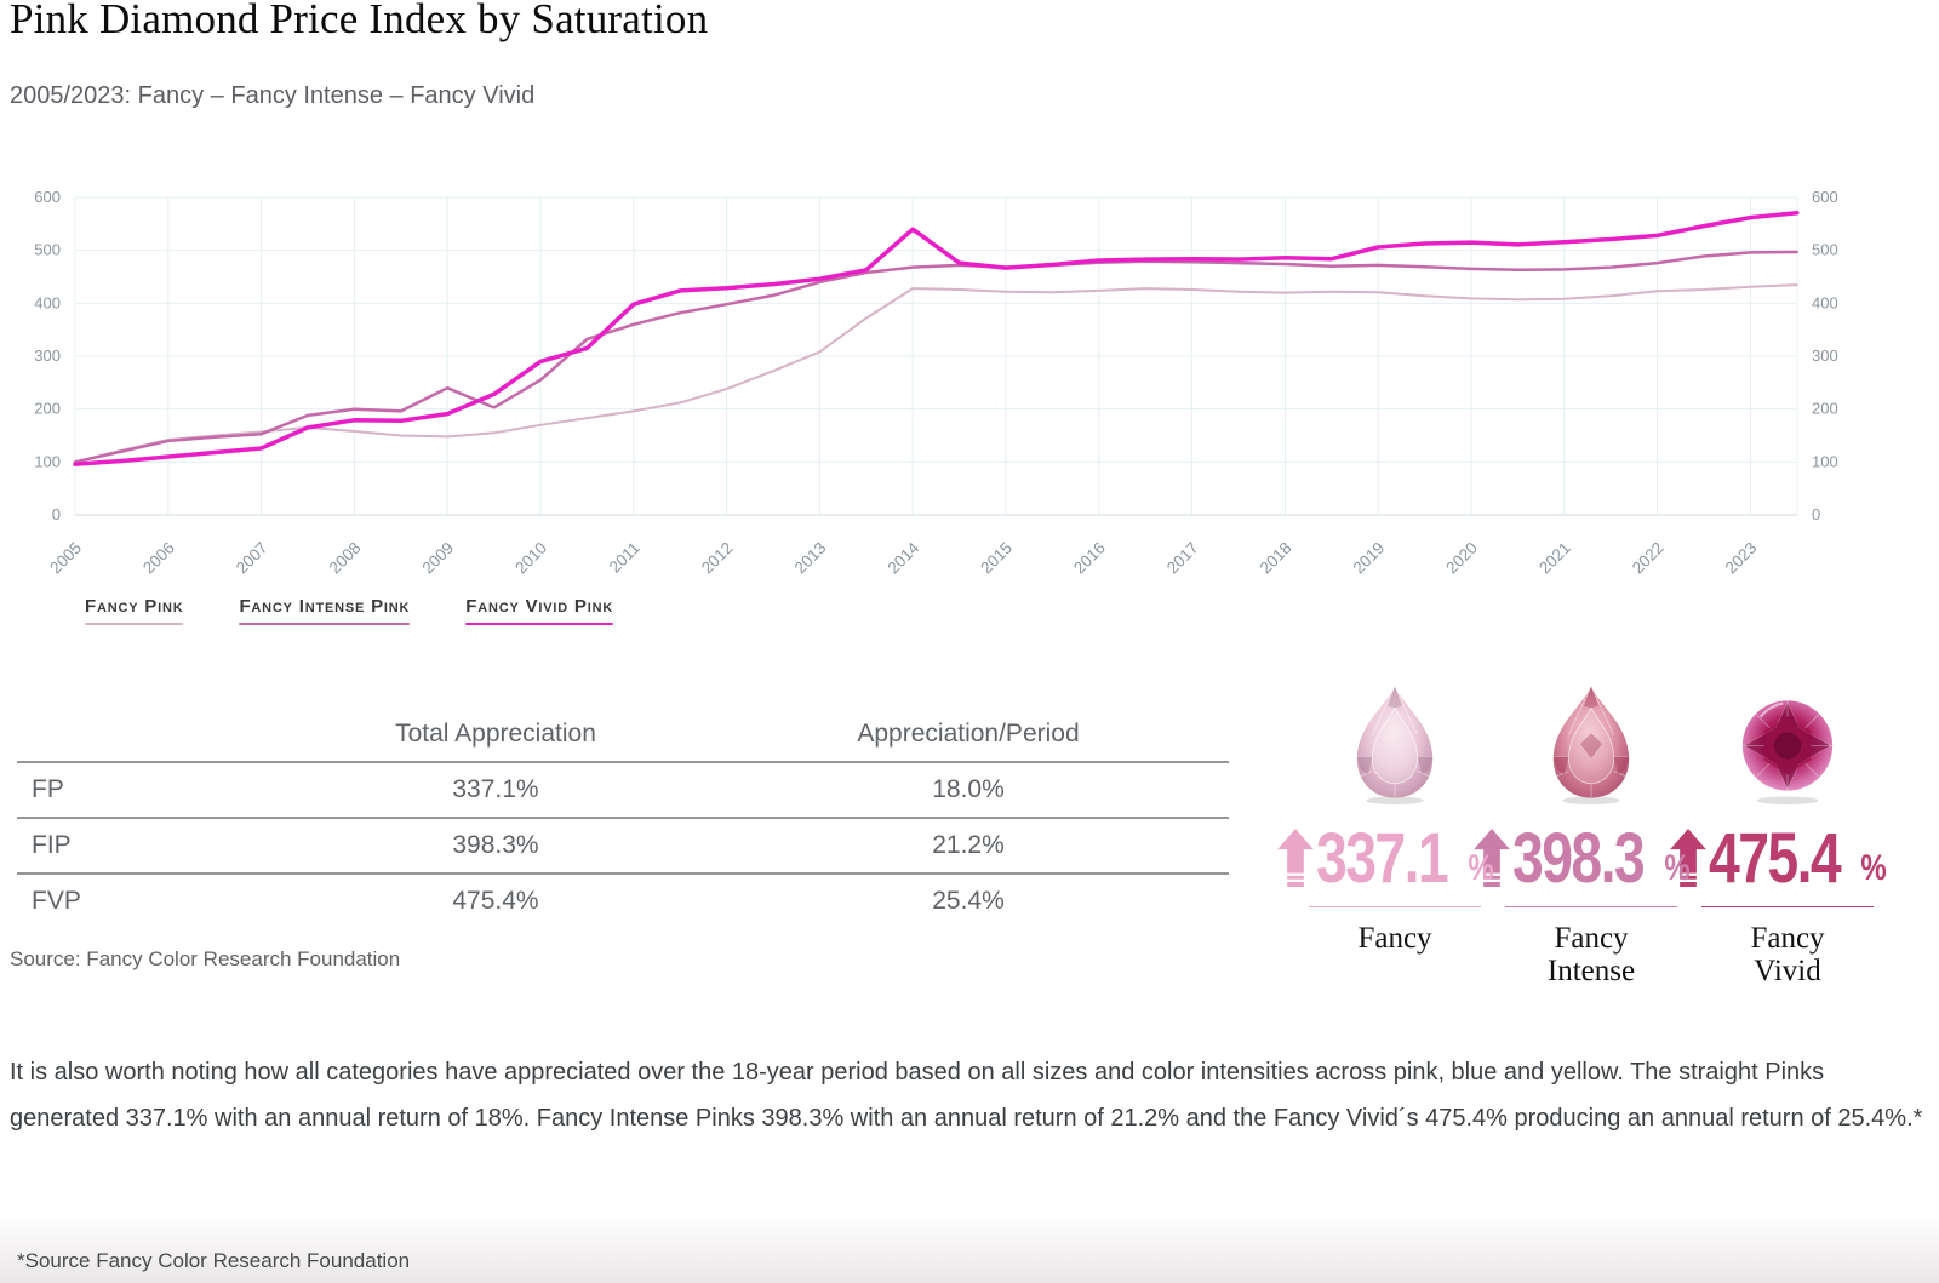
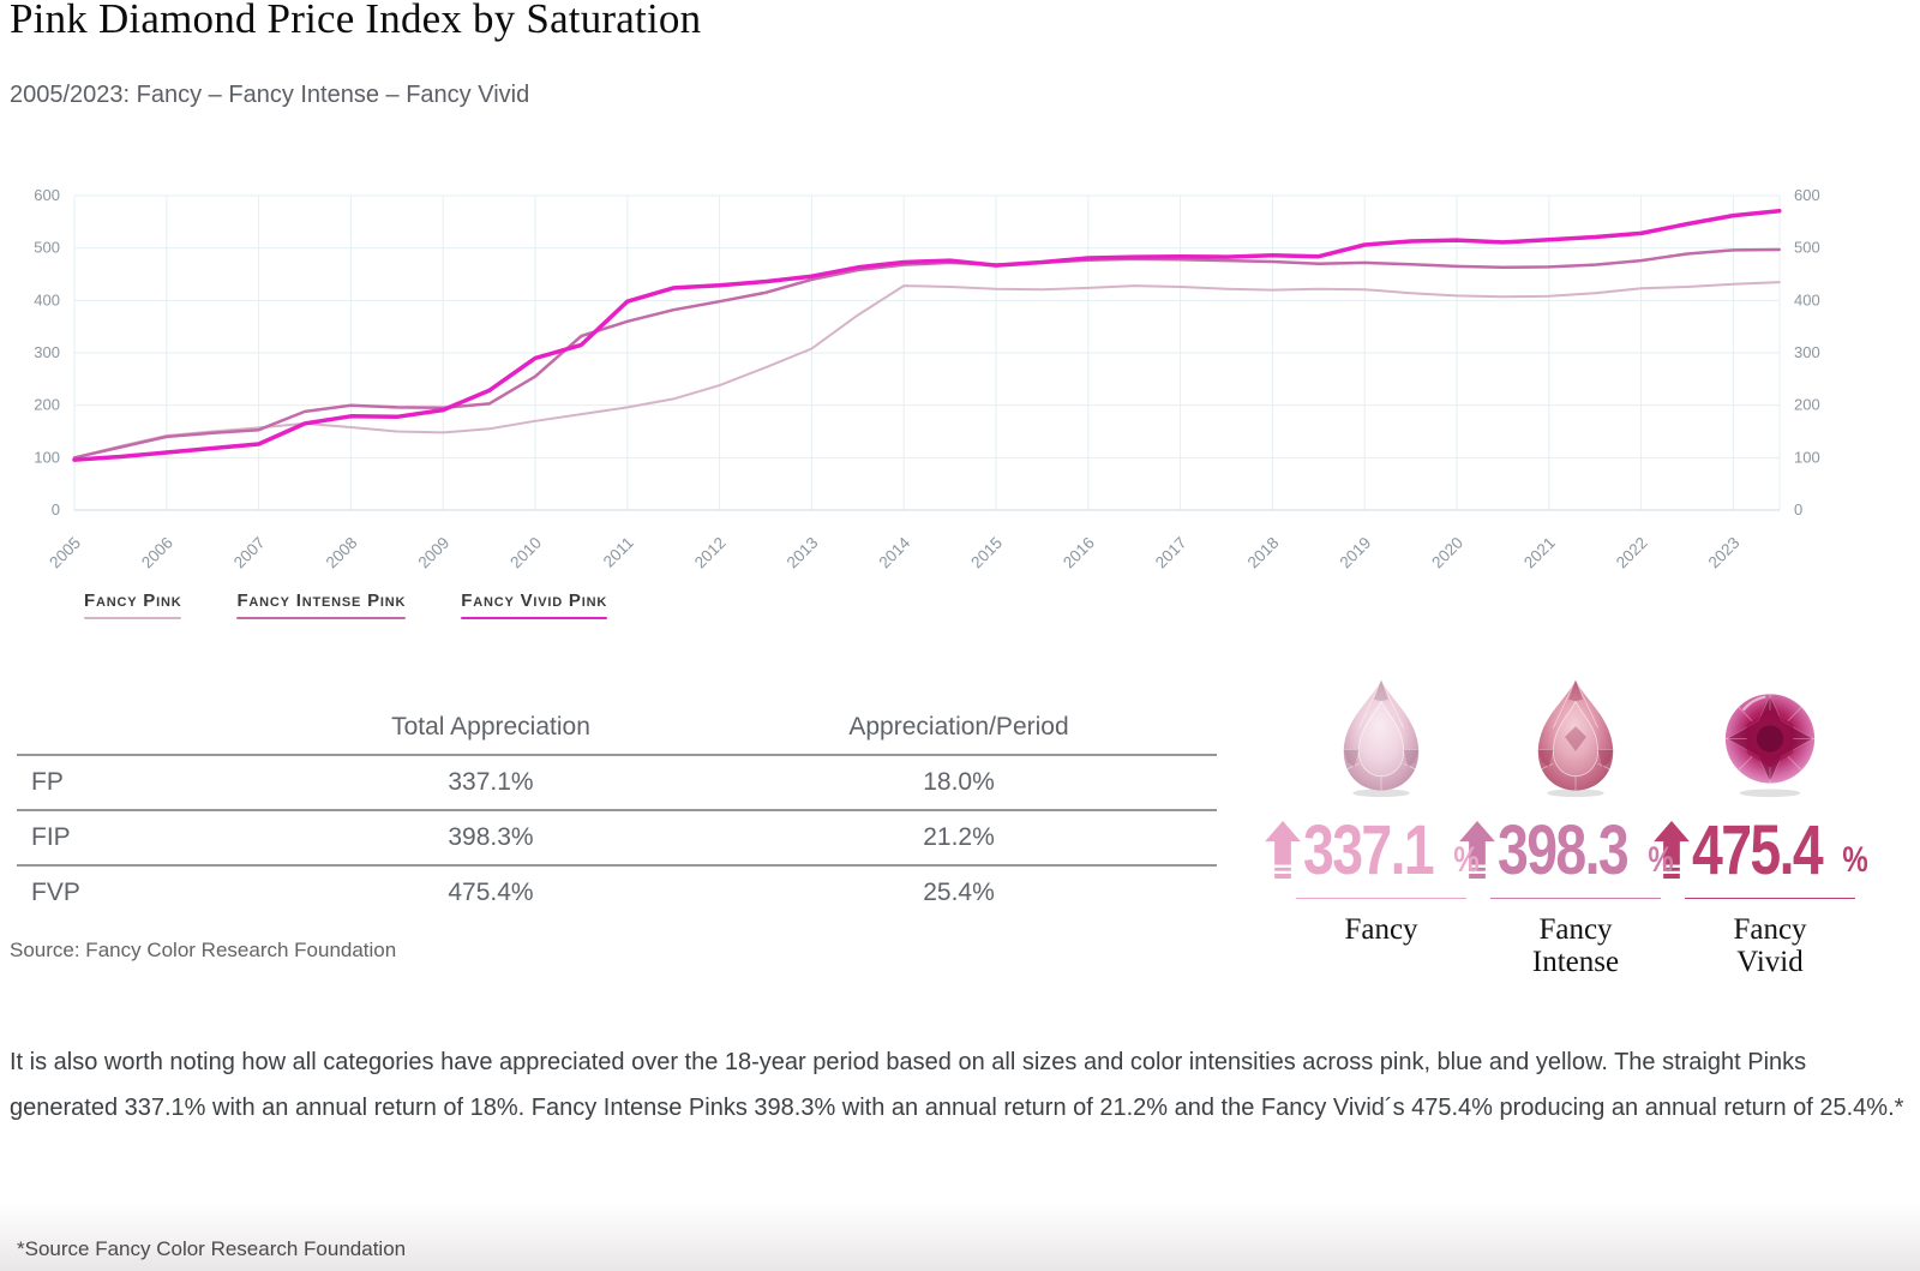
Fancy Intense Pink/2009: 240 -> 200
Fancy Vivid Pink/2014: 540 -> 470
